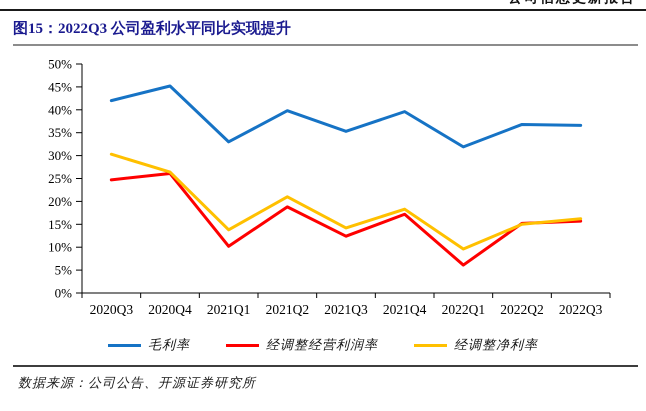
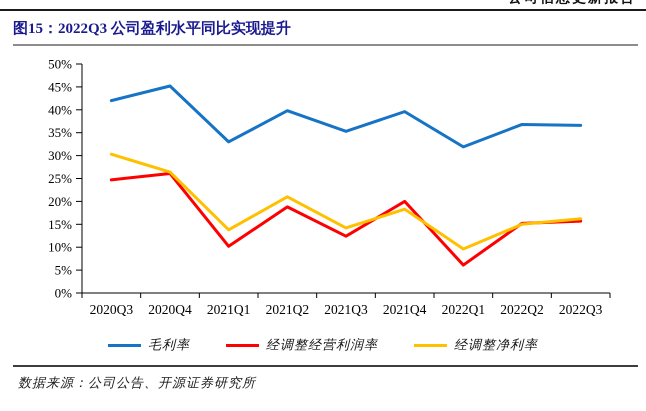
经调整经营利润率/2021Q4: 17% -> 20%
